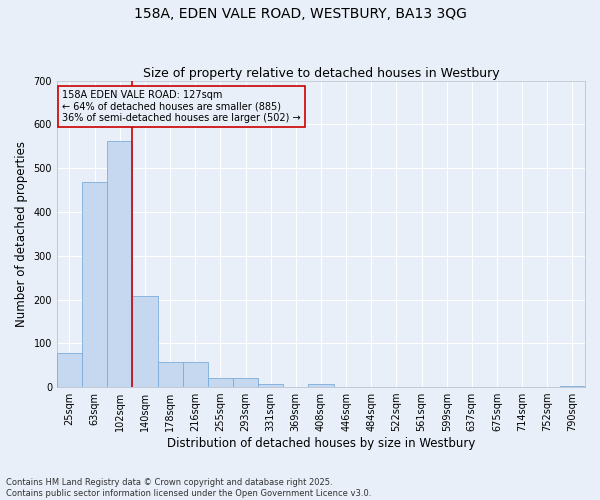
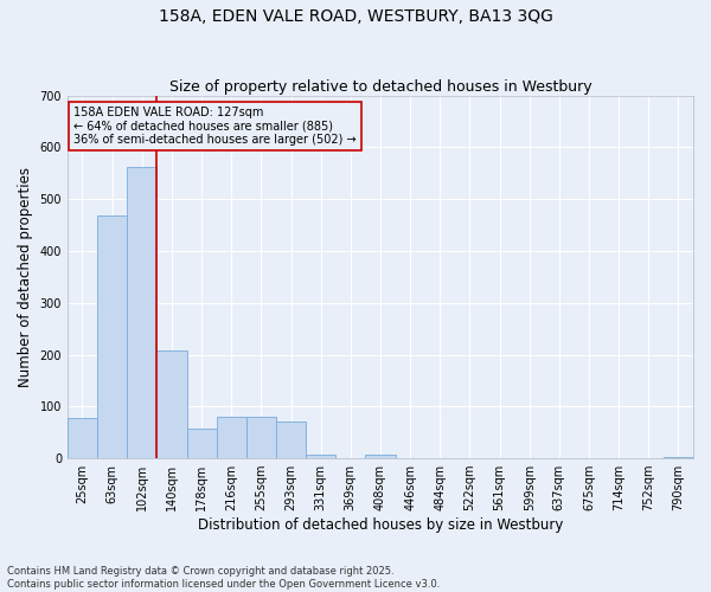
216sqm: 57 -> 80
255sqm: 20 -> 80
293sqm: 20 -> 70
